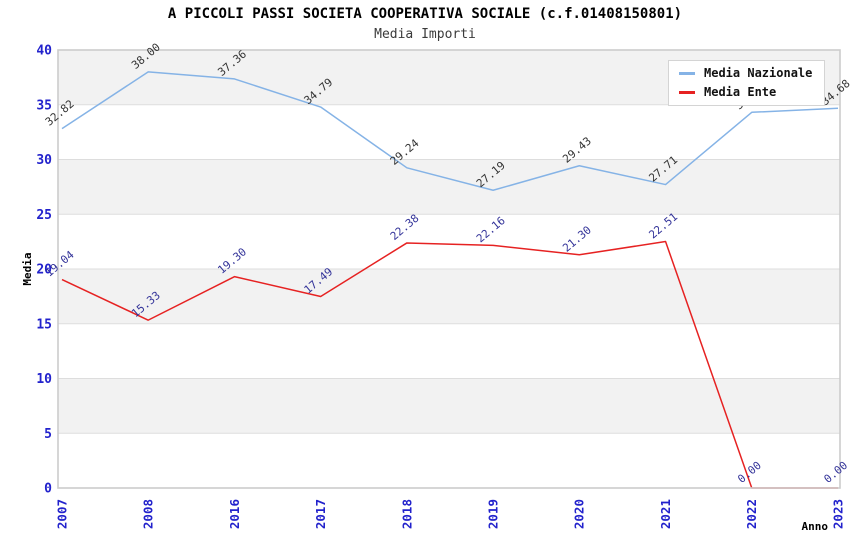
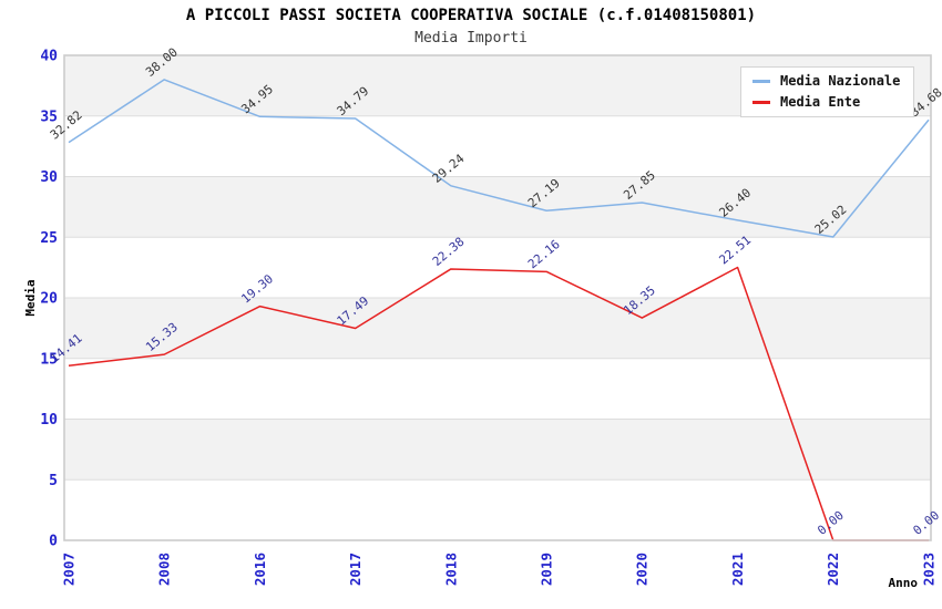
Media Ente/2007: 19.04 -> 14.41
Media Nazionale/2016: 37.36 -> 34.95
Media Nazionale/2020: 29.43 -> 27.85
Media Ente/2020: 21.30 -> 18.35
Media Nazionale/2021: 27.71 -> 26.40
Media Nazionale/2022: 34.31 -> 25.02
